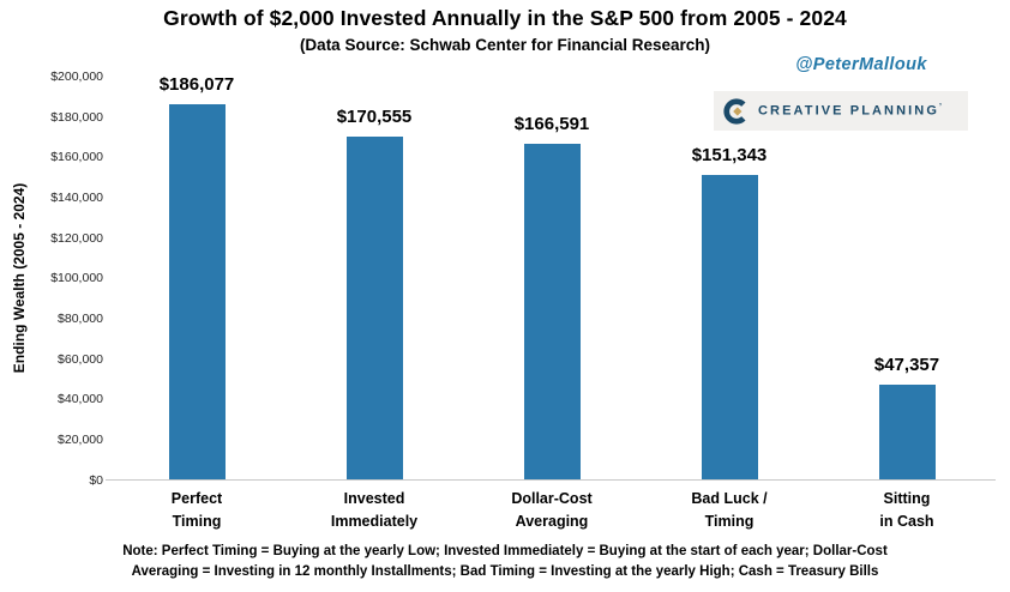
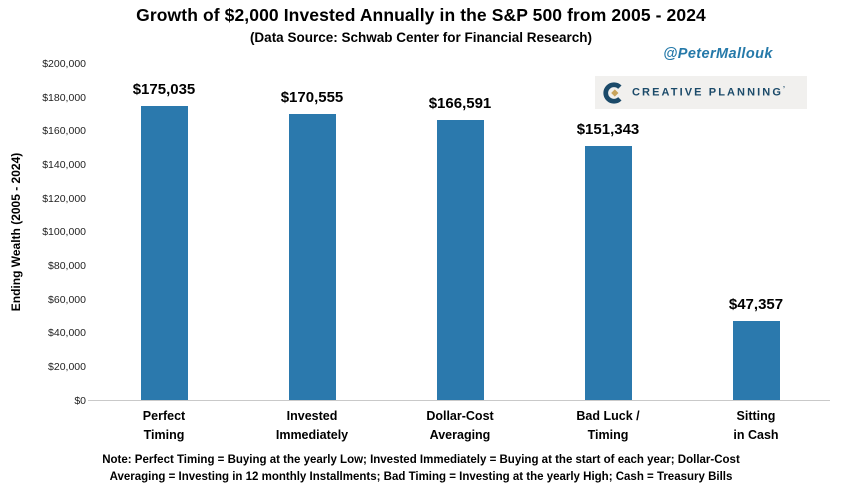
Perfect Timing: $186,077 -> $175,035
